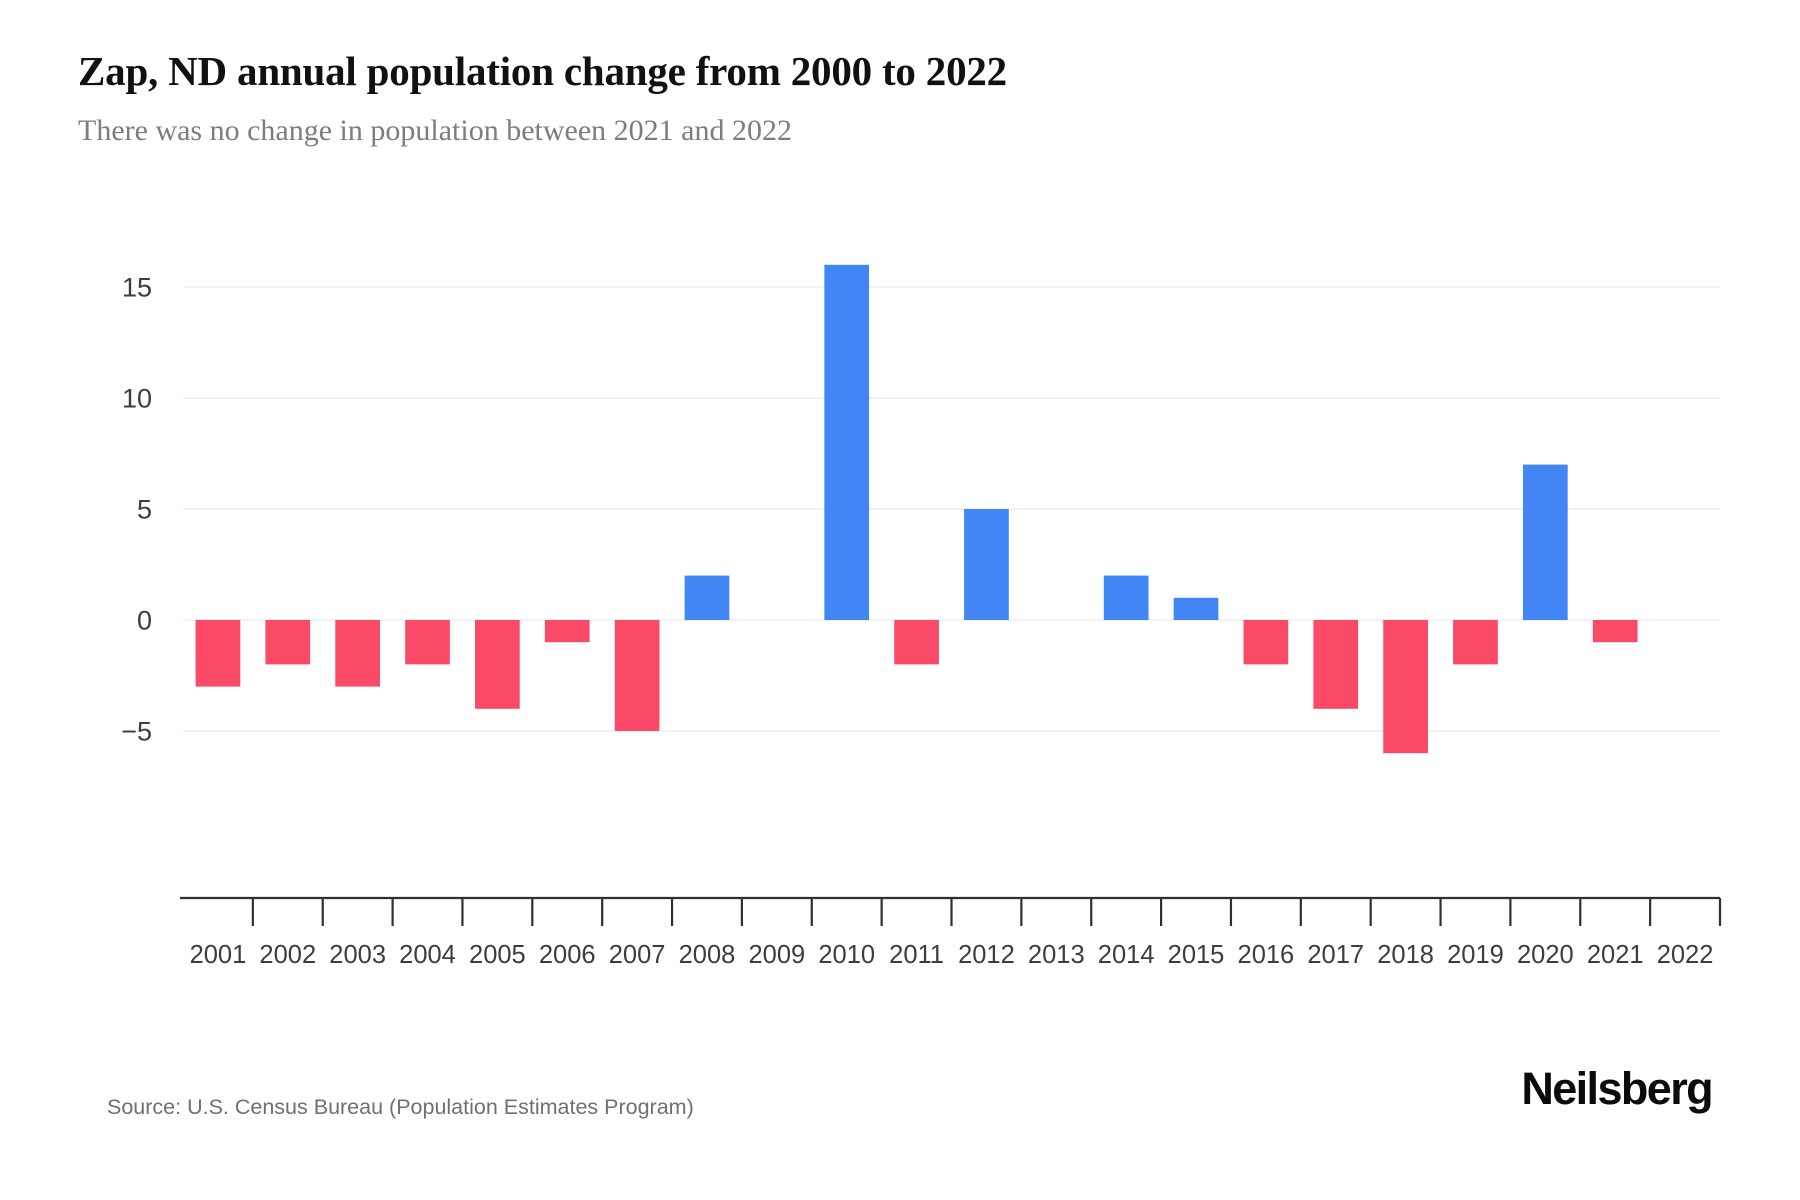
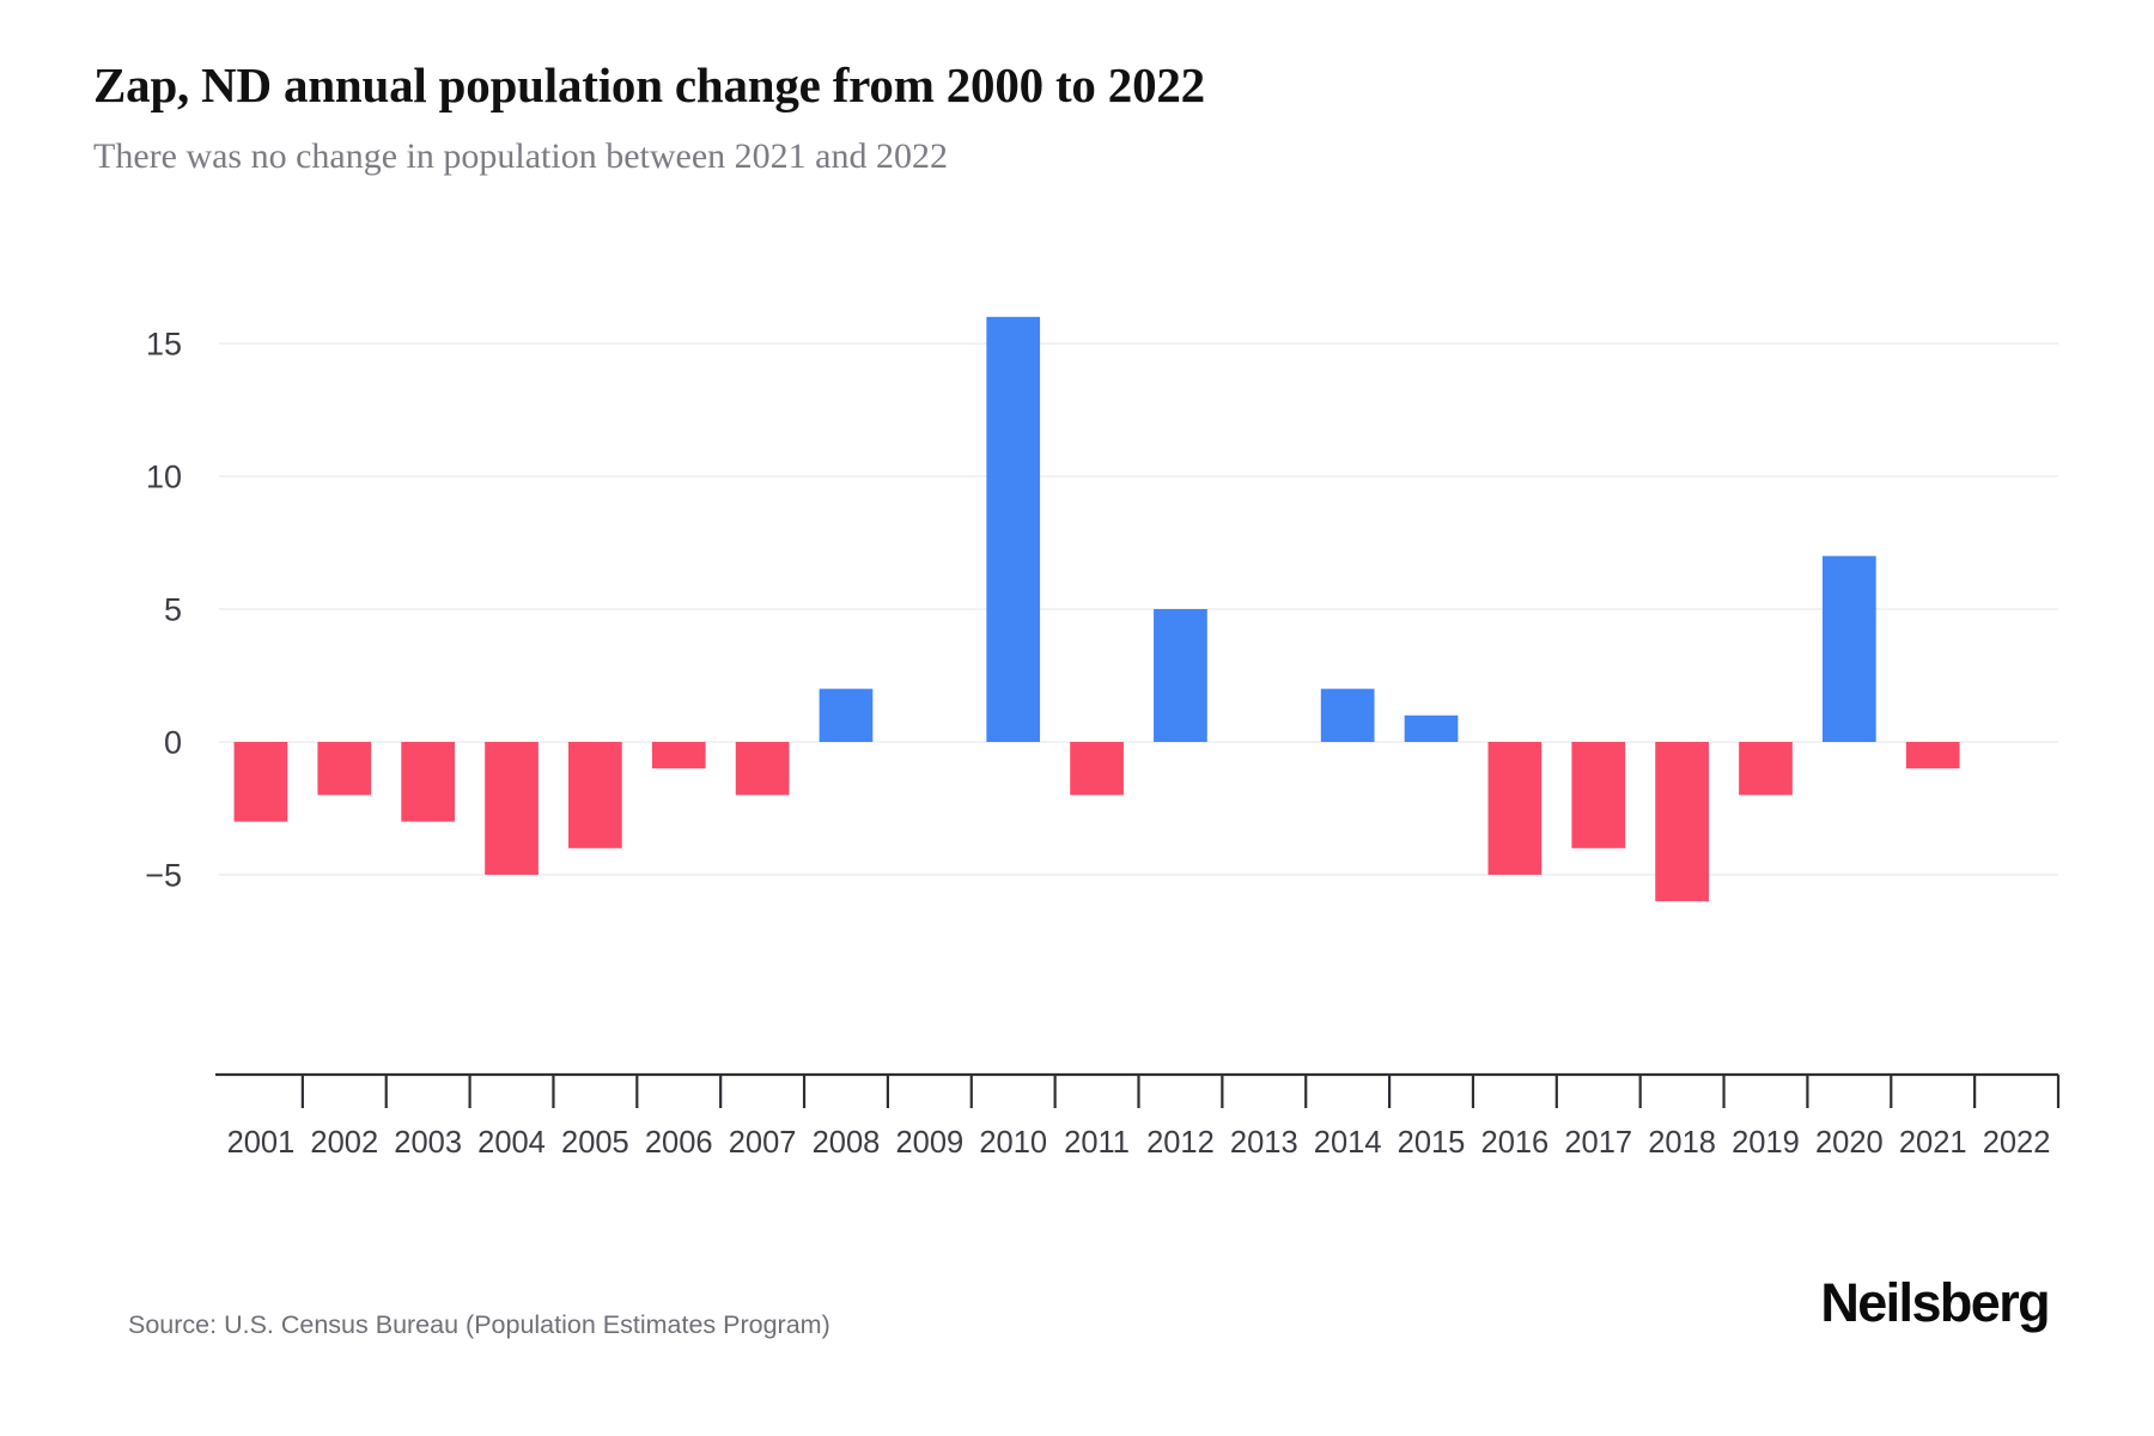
2004: -2 -> -5
2007: -5 -> -2
2016: -2 -> -5
